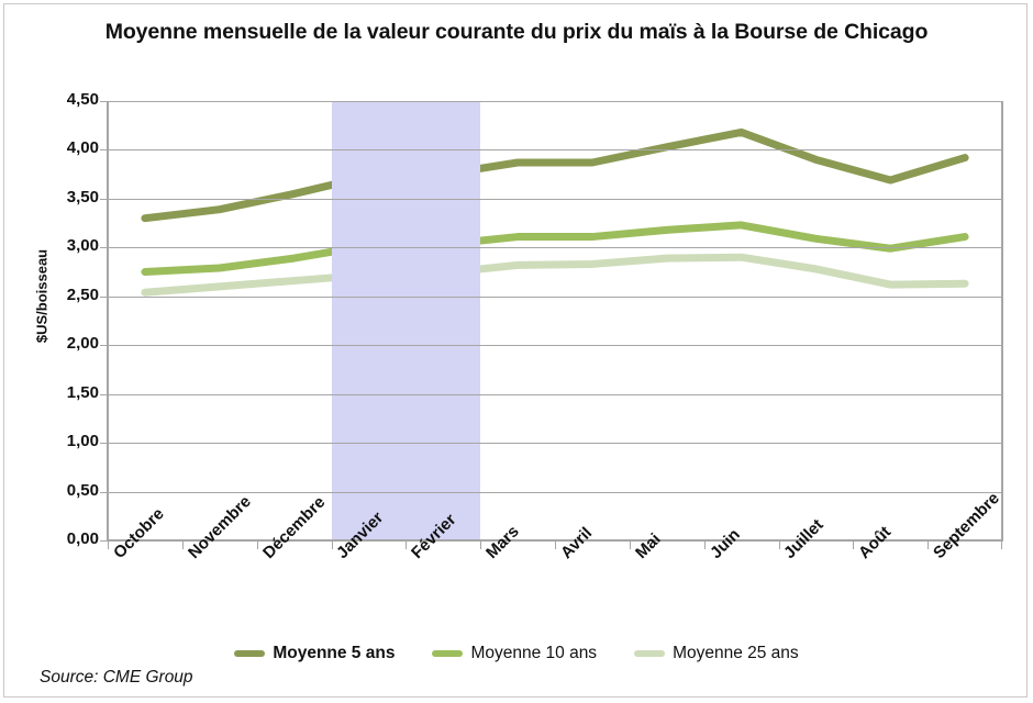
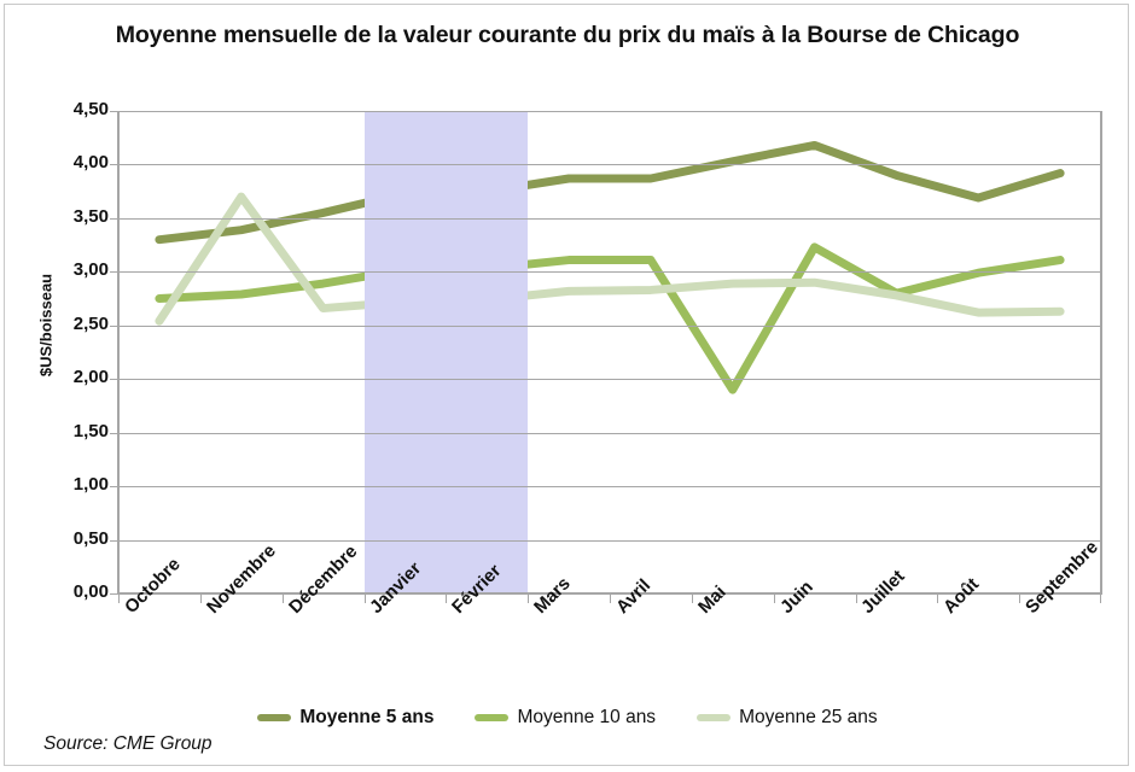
Moyenne 25 ans/Novembre: 2,6 -> 3,7
Moyenne 10 ans/Mai: 3,2 -> 1,9
Moyenne 10 ans/Juillet: 3,1 -> 2,8
